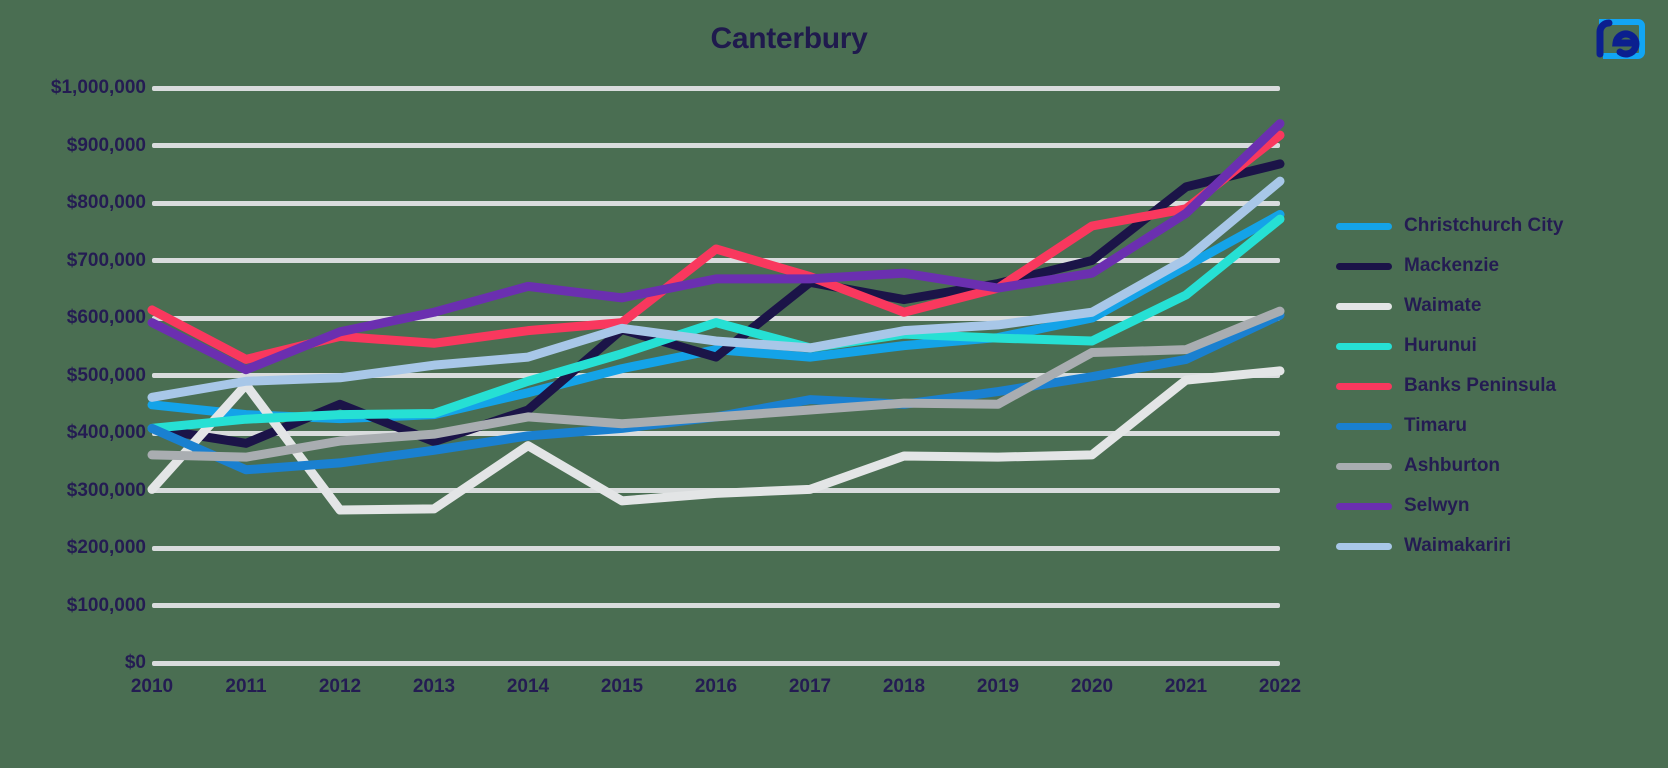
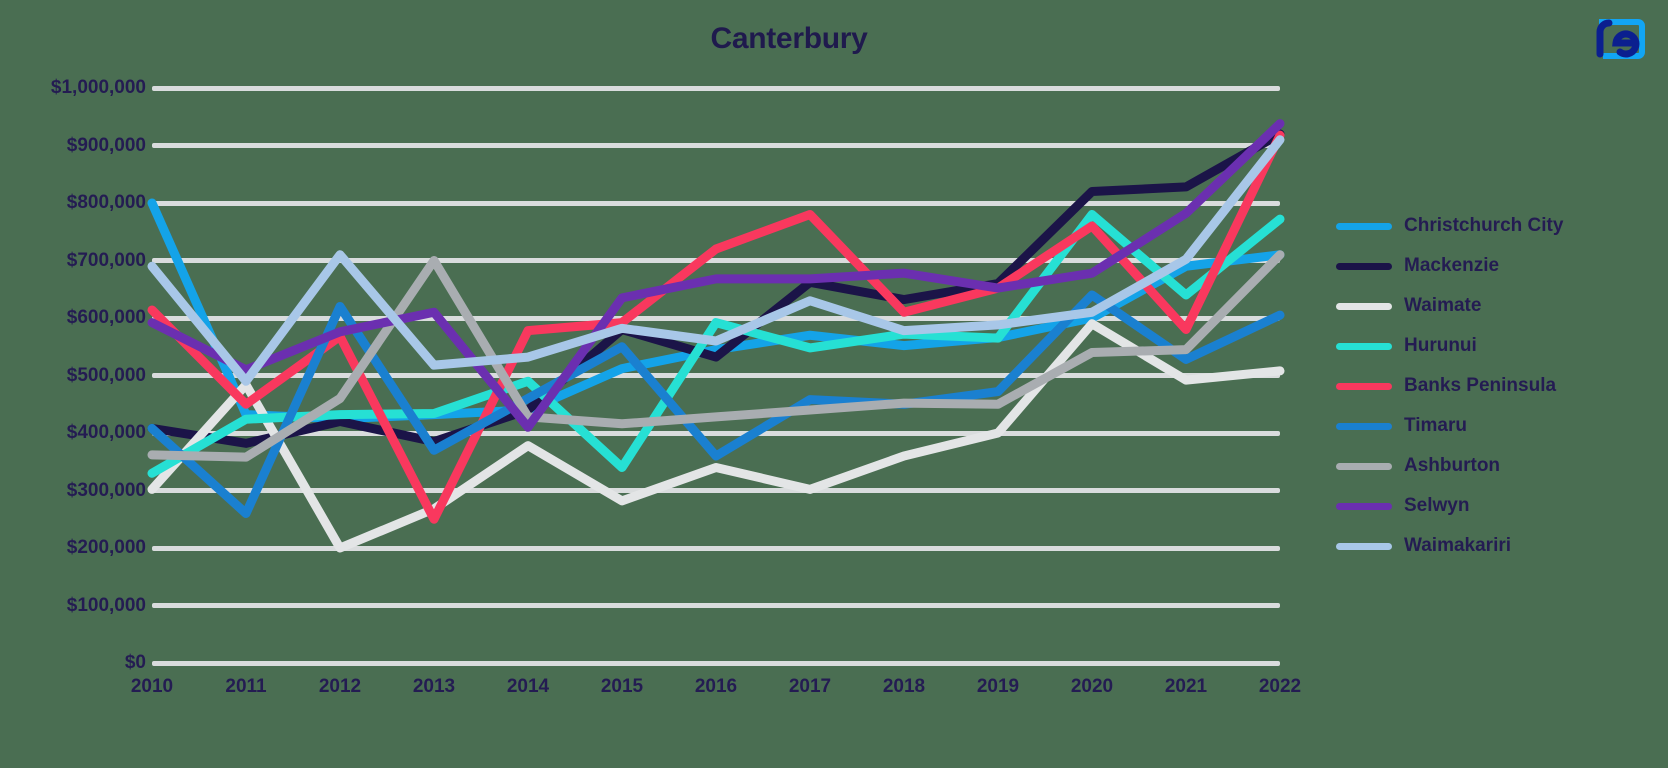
Christchurch City/2010: $450000 -> $800000
Hurunui/2010: $410000 -> $330000
Waimakariri/2010: $460000 -> $690000
Banks Peninsula/2011: $530000 -> $450000
Timaru/2011: $340000 -> $260000
Mackenzie/2012: $450000 -> $420000
Waimate/2012: $270000 -> $200000
Timaru/2012: $350000 -> $620000
Ashburton/2012: $390000 -> $460000
Waimakariri/2012: $500000 -> $710000
Banks Peninsula/2013: $560000 -> $250000
Ashburton/2013: $400000 -> $700000
Christchurch City/2014: $470000 -> $440000
Timaru/2014: $400000 -> $460000
Selwyn/2014: $660000 -> $410000
Hurunui/2015: $540000 -> $340000
Timaru/2015: $410000 -> $550000
Waimate/2016: $300000 -> $340000
Timaru/2016: $430000 -> $360000
Christchurch City/2017: $530000 -> $570000
Banks Peninsula/2017: $670000 -> $780000
Waimakariri/2017: $550000 -> $630000
Waimate/2019: $360000 -> $400000
Mackenzie/2020: $700000 -> $820000
Waimate/2020: $360000 -> $590000
Hurunui/2020: $560000 -> $780000
Timaru/2020: $500000 -> $640000
Banks Peninsula/2021: $790000 -> $580000
Christchurch City/2022: $780000 -> $710000
Mackenzie/2022: $870000 -> $920000
Ashburton/2022: $610000 -> $710000
Waimakariri/2022: $840000 -> $910000
